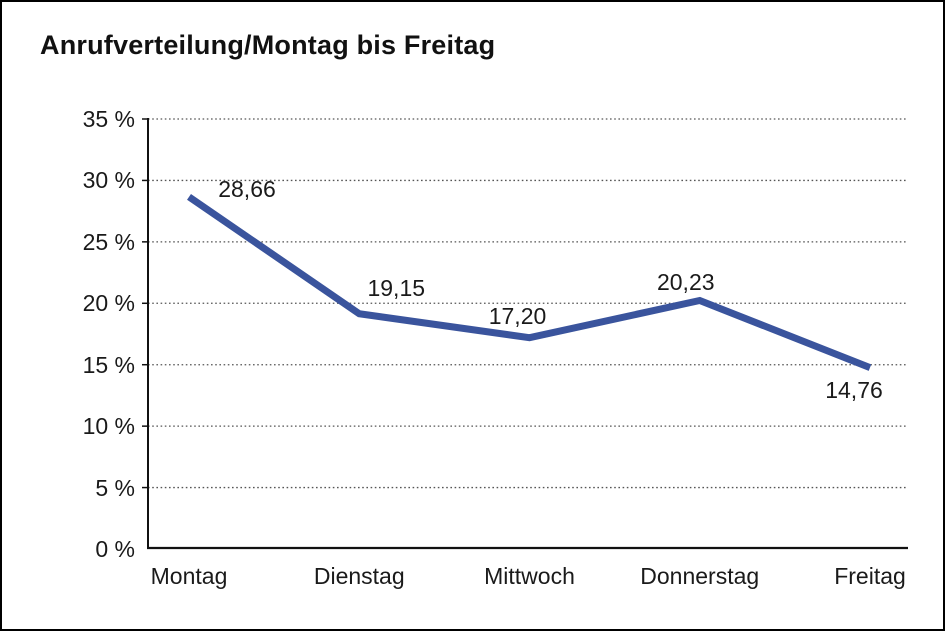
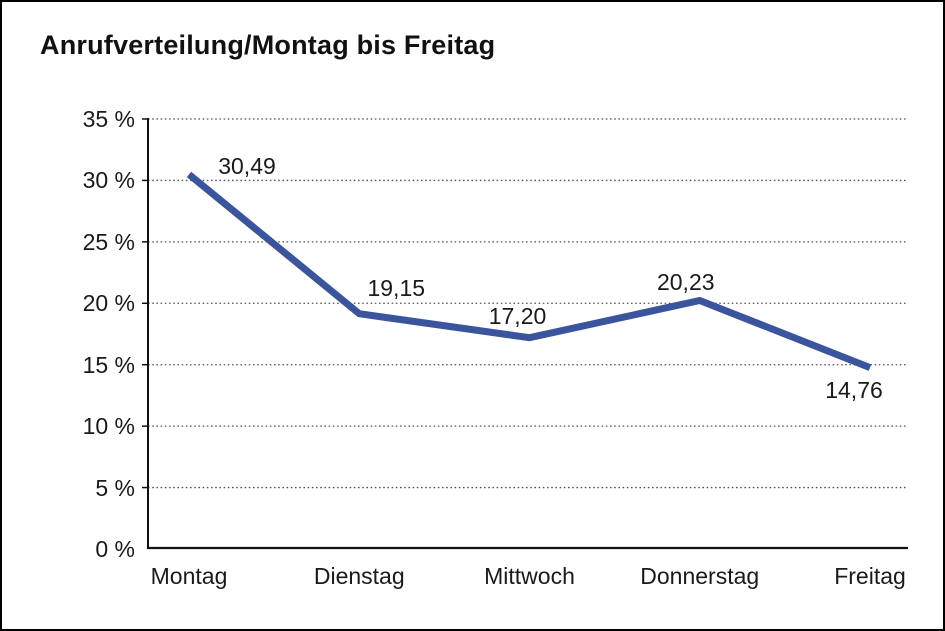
Montag: 28,66 -> 30,49
